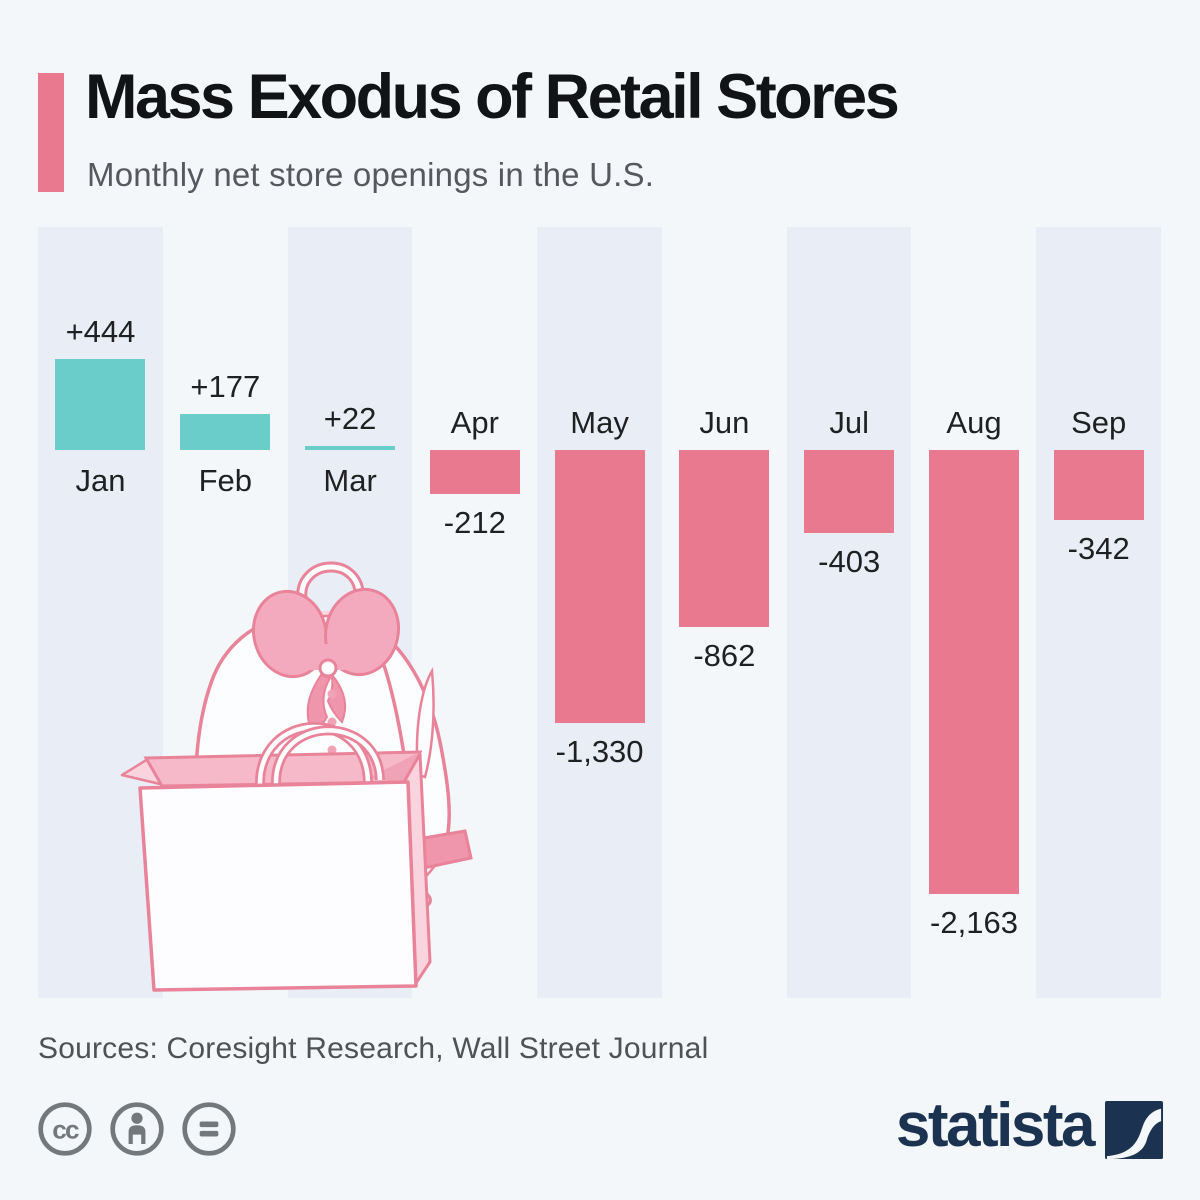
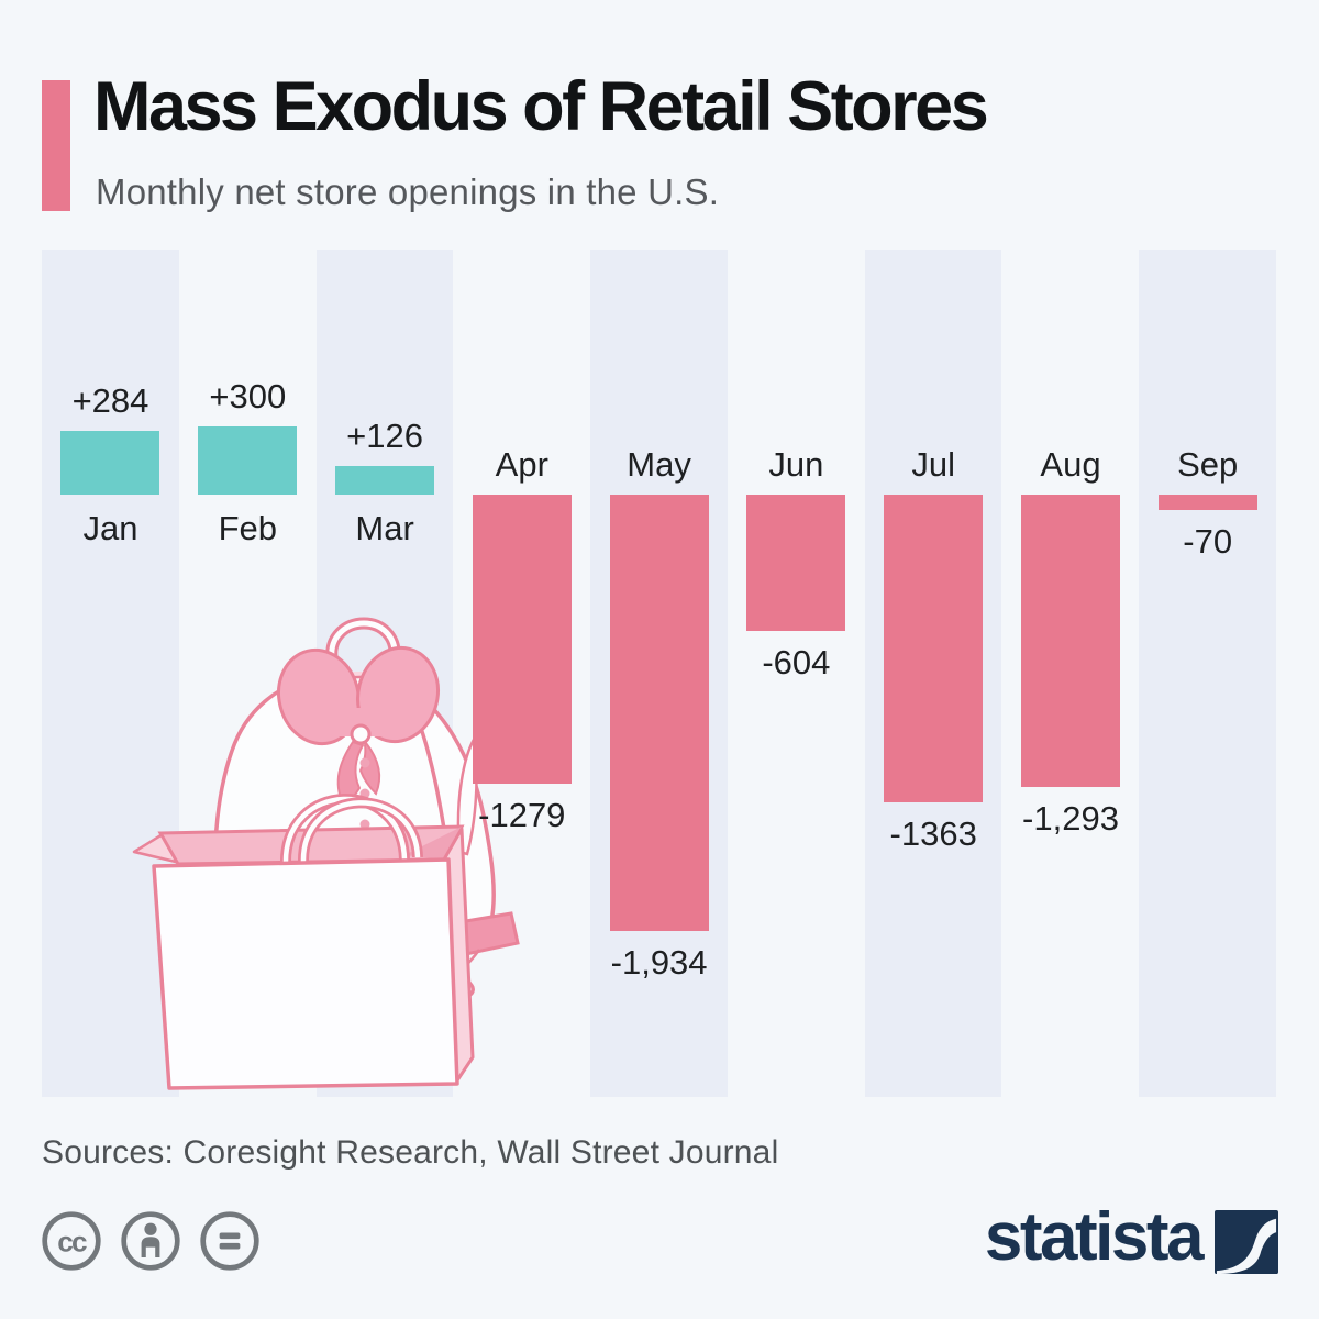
Jan: +444 -> +284
Feb: +177 -> +300
Mar: +22 -> +126
Apr: -212 -> -1279
May: -1,330 -> -1,934
Jun: -862 -> -604
Jul: -403 -> -1363
Aug: -2,163 -> -1,293
Sep: -342 -> -70
